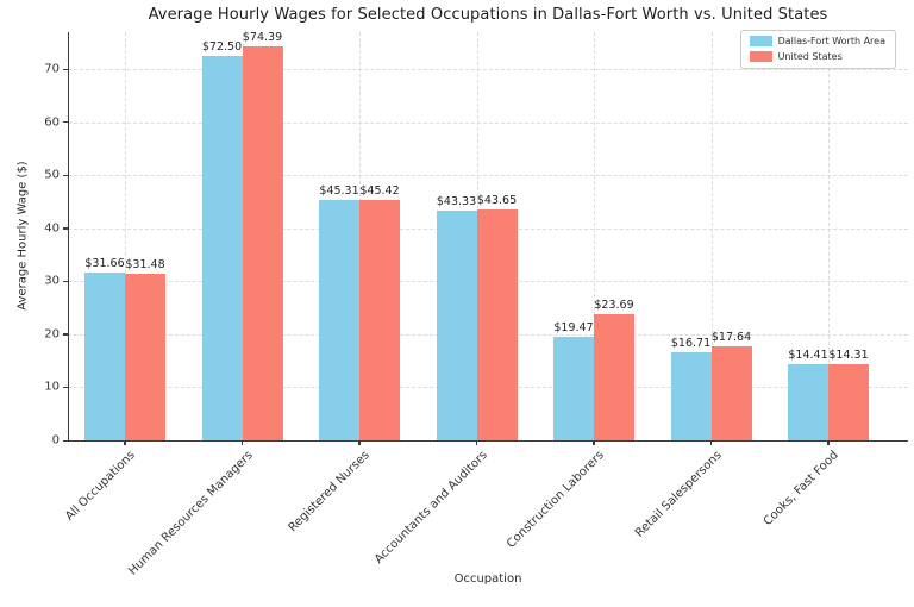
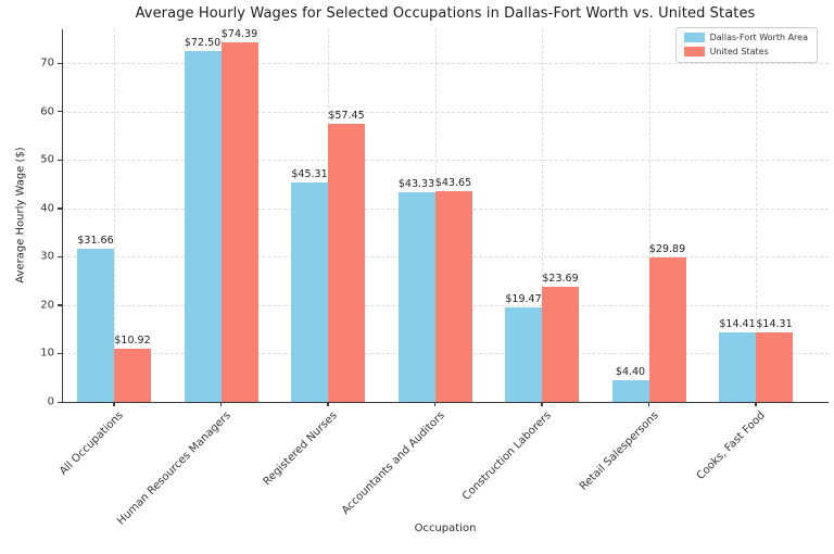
United States/All Occupations: $31.48 -> $10.92
United States/Registered Nurses: $45.42 -> $57.45
Dallas-Fort Worth Area/Retail Salespersons: $16.71 -> $4.40
United States/Retail Salespersons: $17.64 -> $29.89
